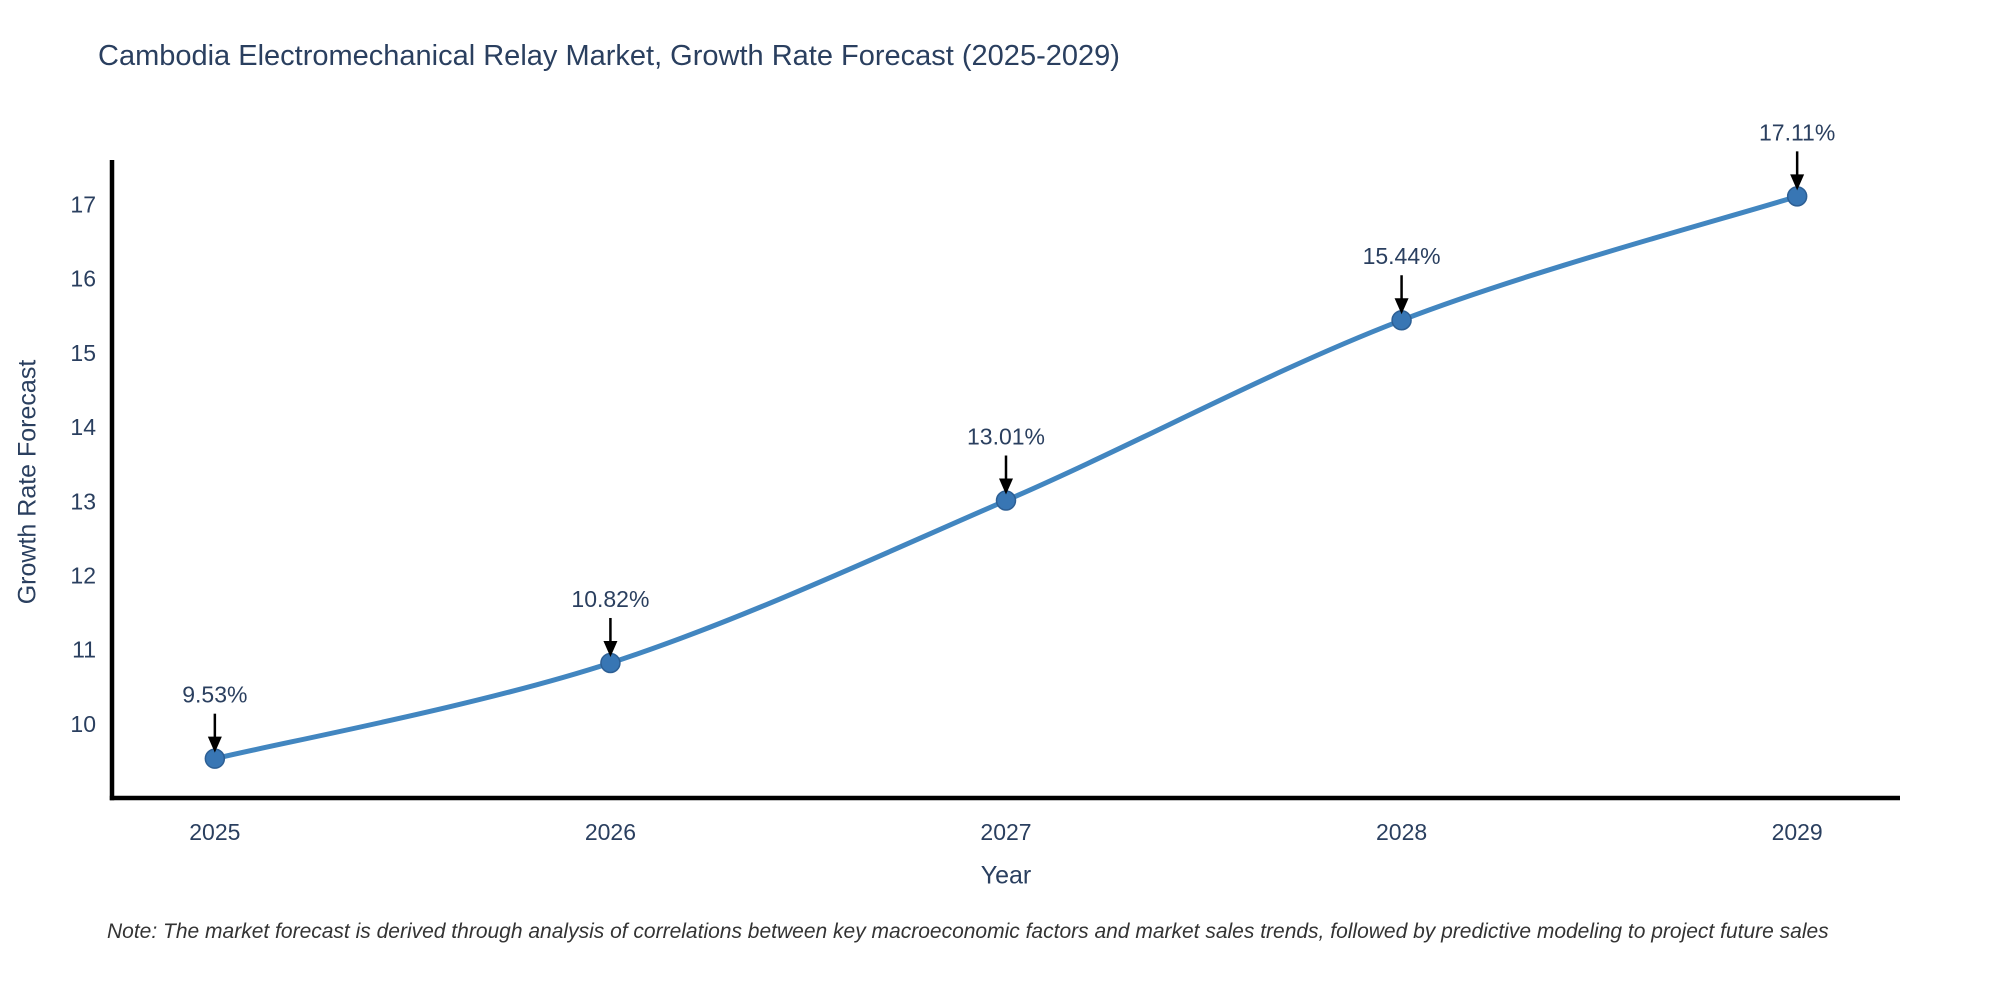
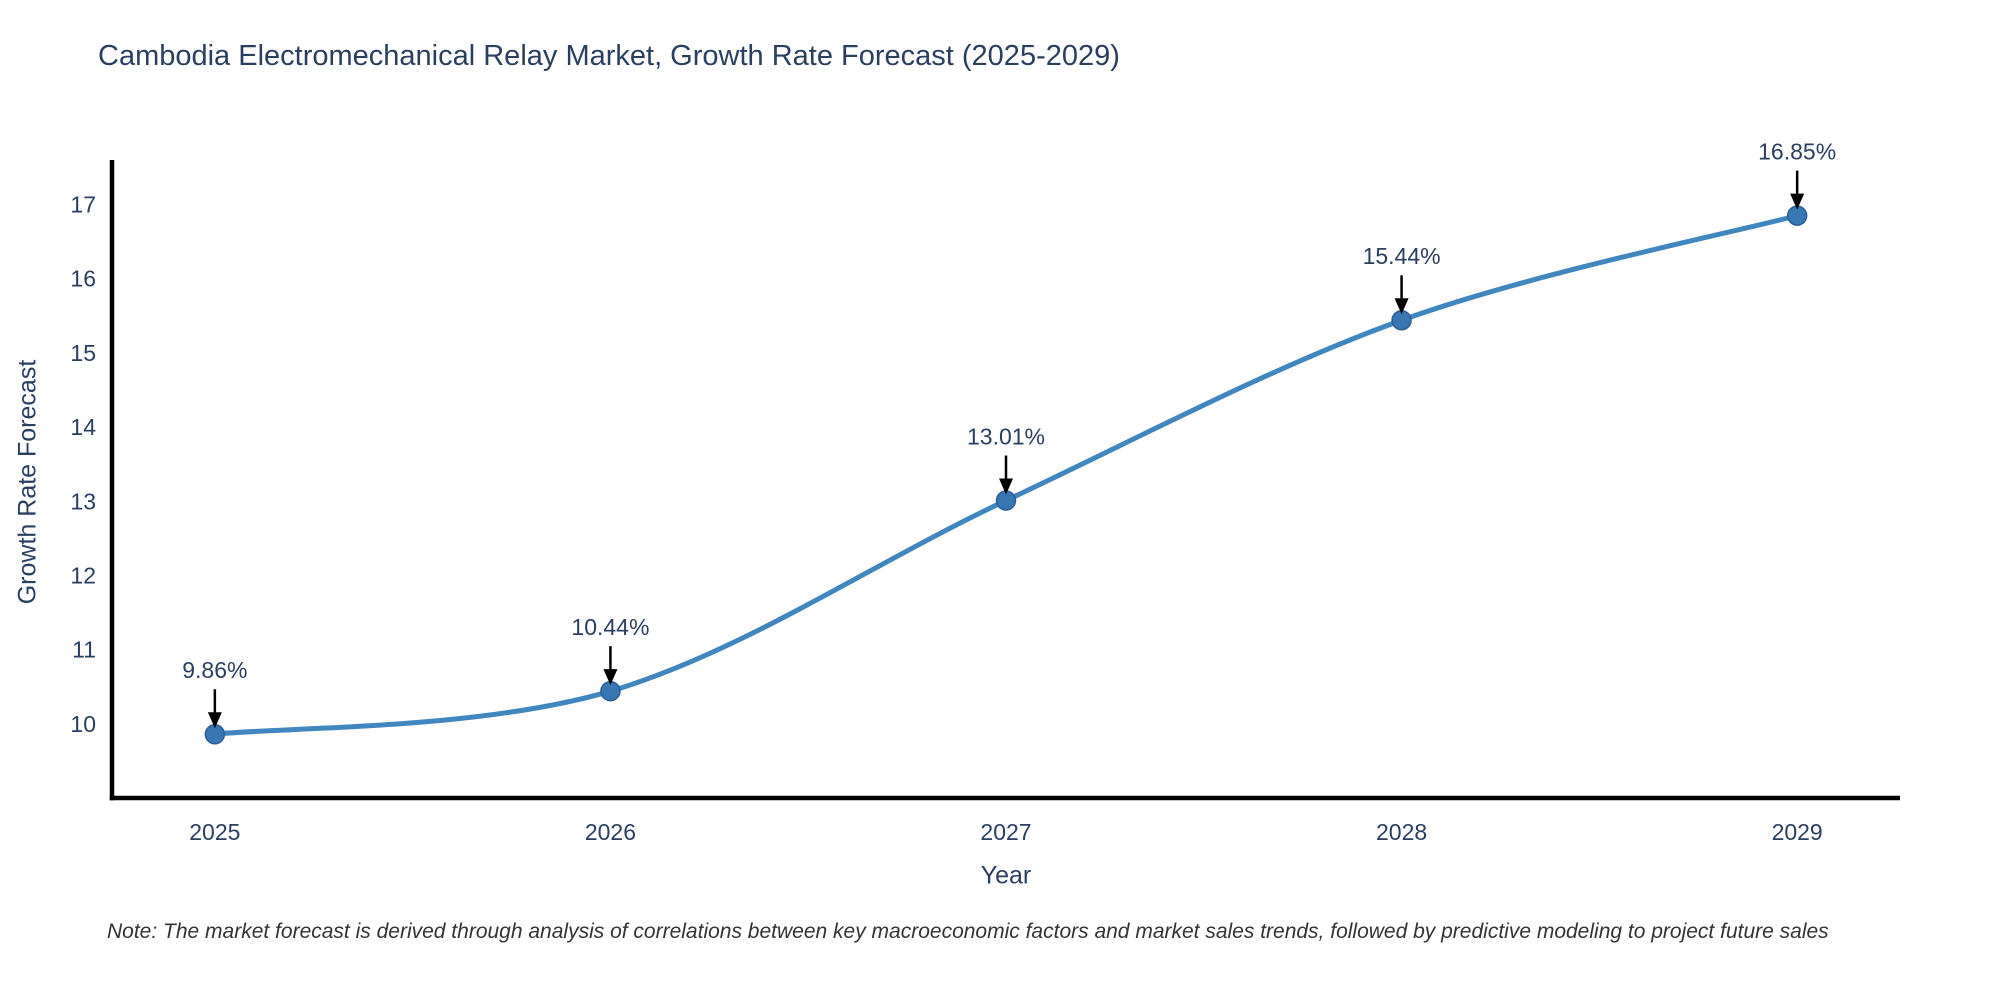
2025: 9.53% -> 9.86%
2026: 10.82% -> 10.44%
2029: 17.11% -> 16.85%
